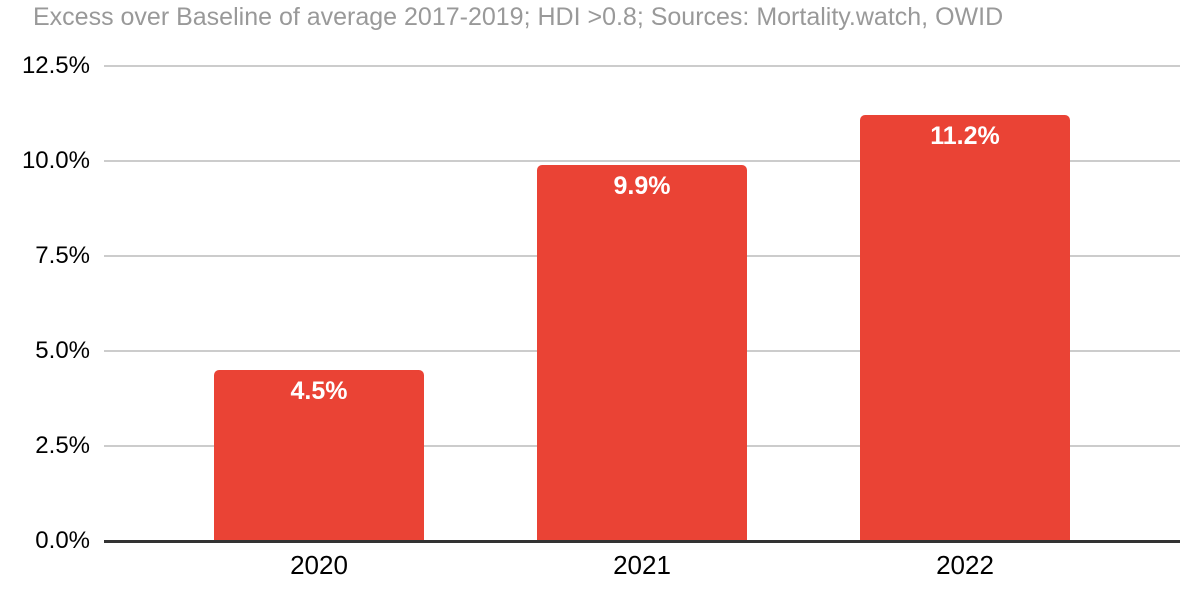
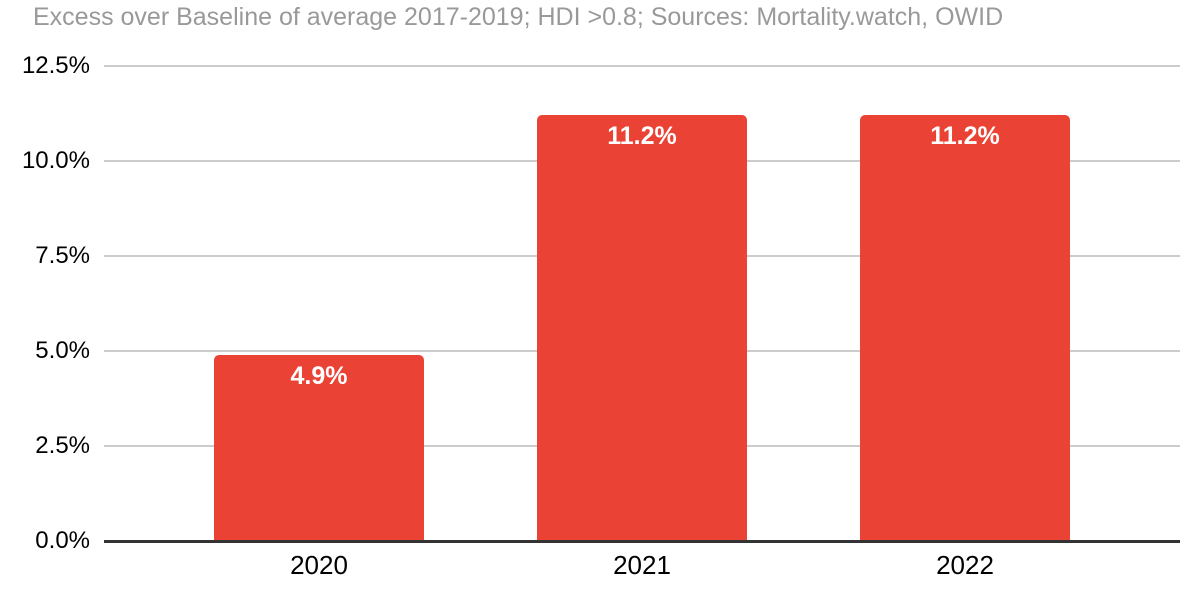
2020: 4.5% -> 4.9%
2021: 9.9% -> 11.2%
